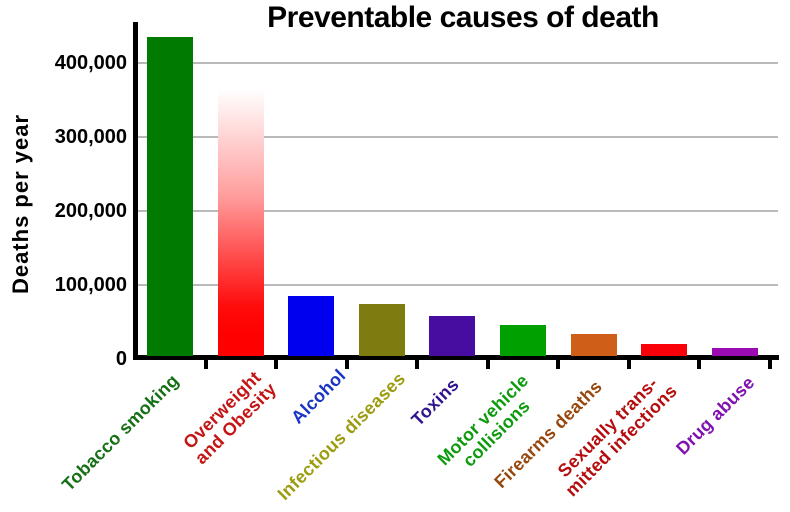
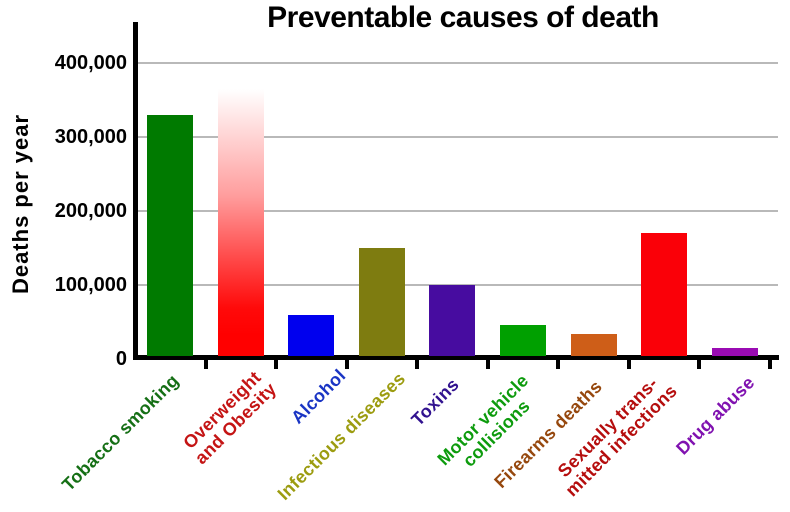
Tobacco smoking: 440000 -> 330000
Alcohol: 80000 -> 60000
Infectious diseases: 80000 -> 150000
Toxins: 60000 -> 100000
Sexually trans- mitted infections: 20000 -> 170000
